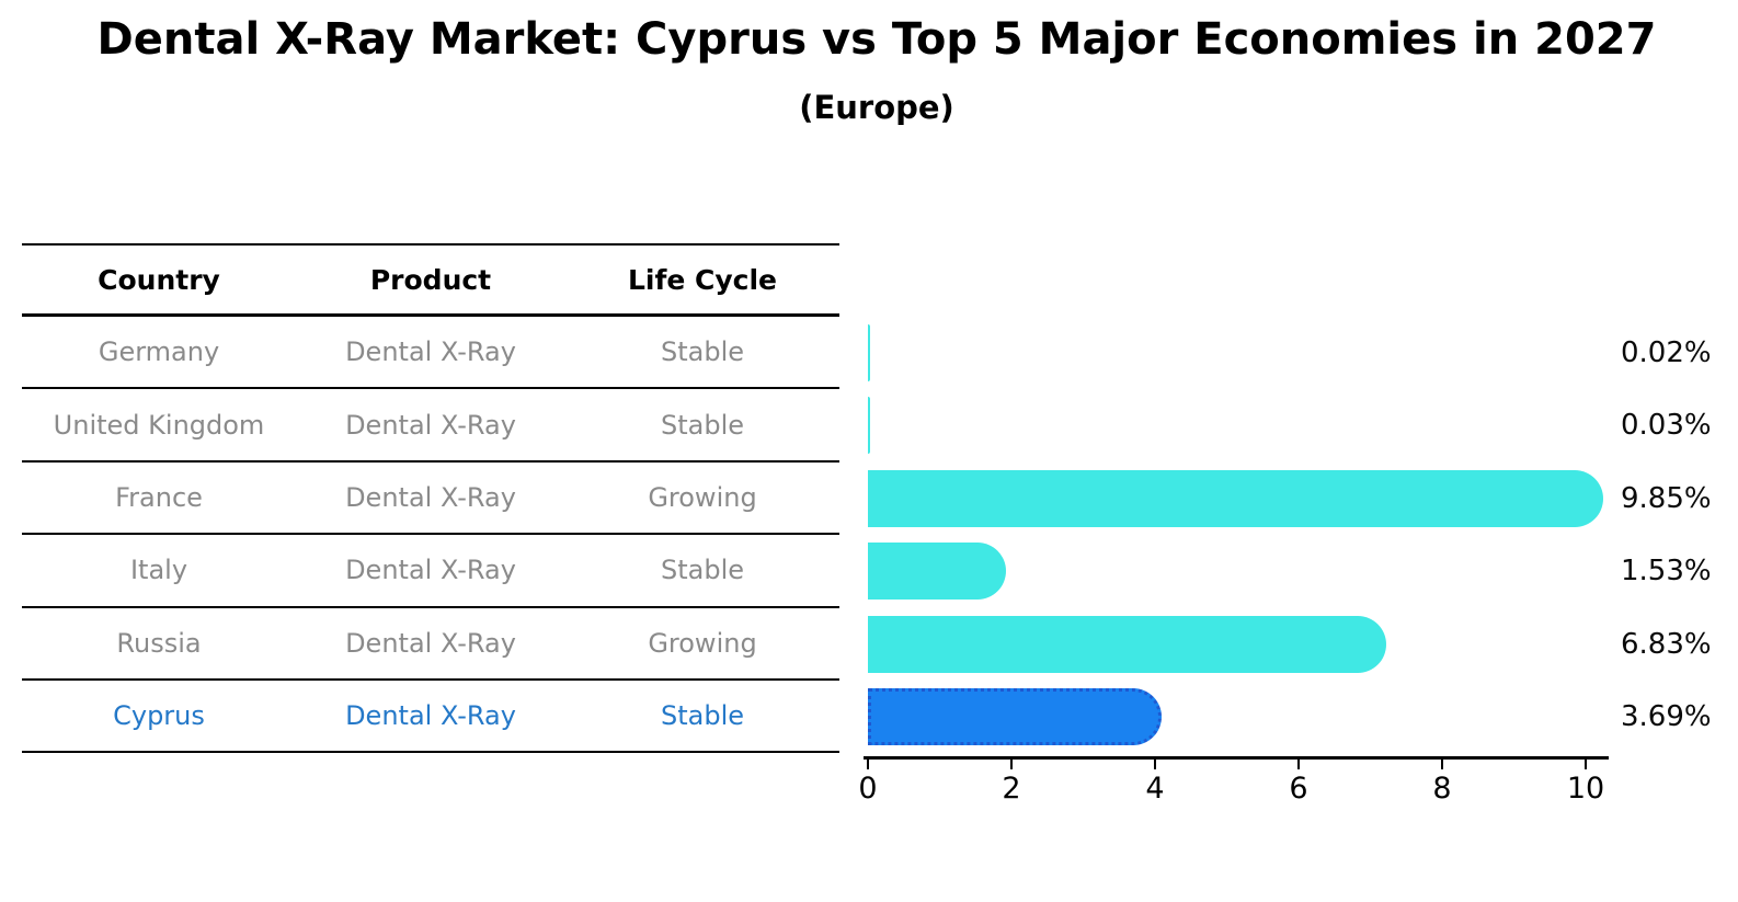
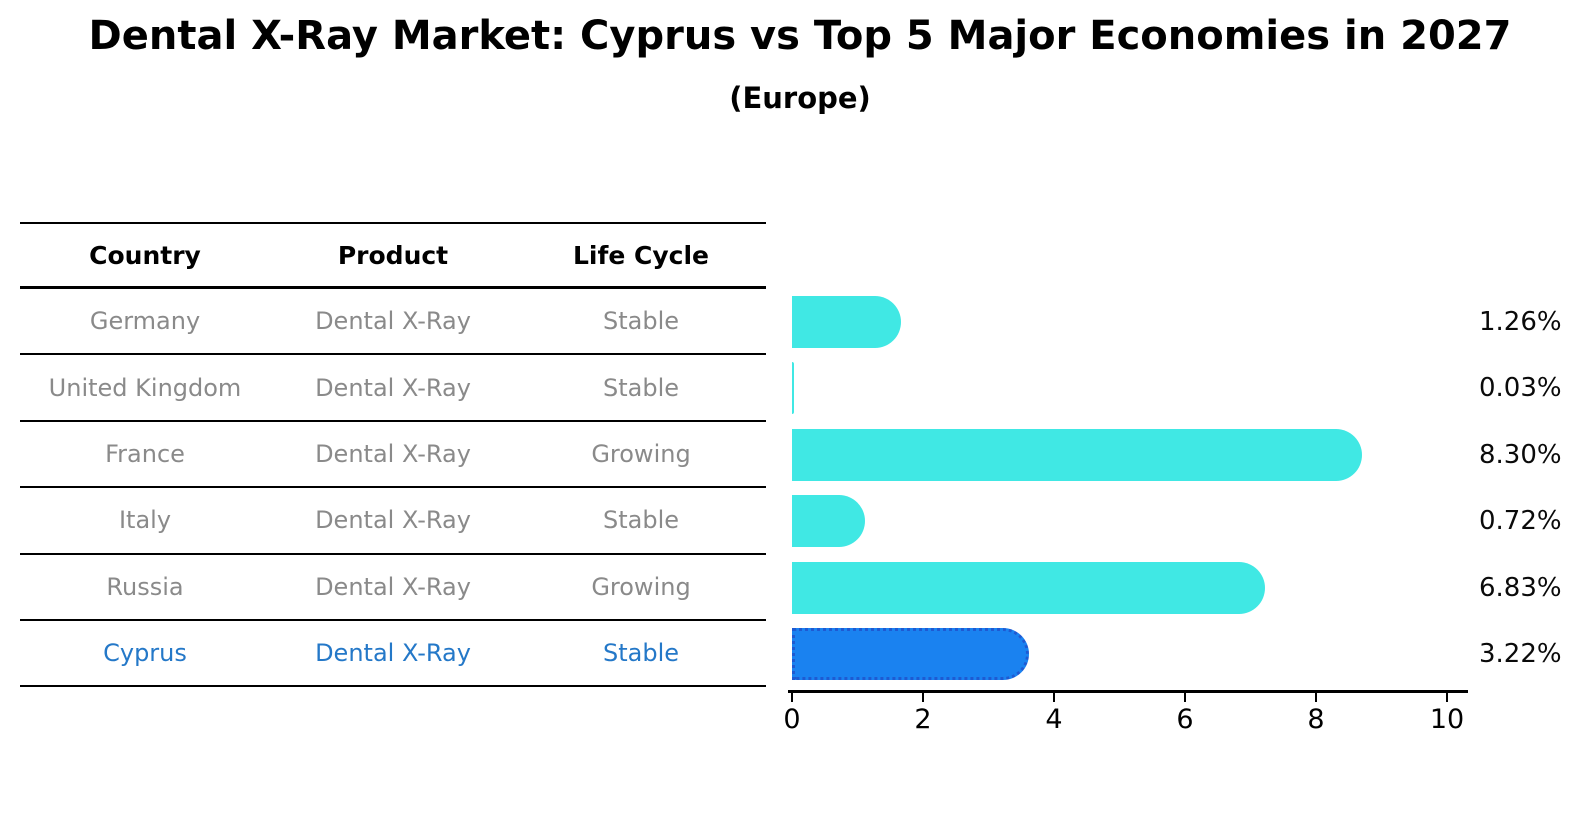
Germany: 0.02% -> 1.26%
France: 9.85% -> 8.30%
Italy: 1.53% -> 0.72%
Cyprus: 3.69% -> 3.22%
